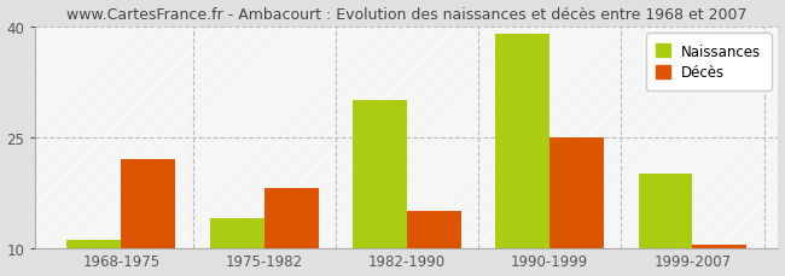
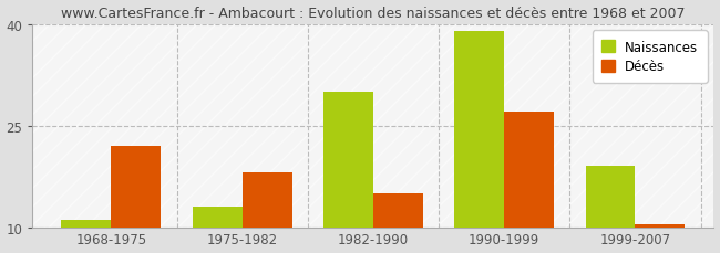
Naissances/1975-1982: 14 -> 13
Décès/1990-1999: 25.0 -> 27.0
Naissances/1999-2007: 20 -> 19
